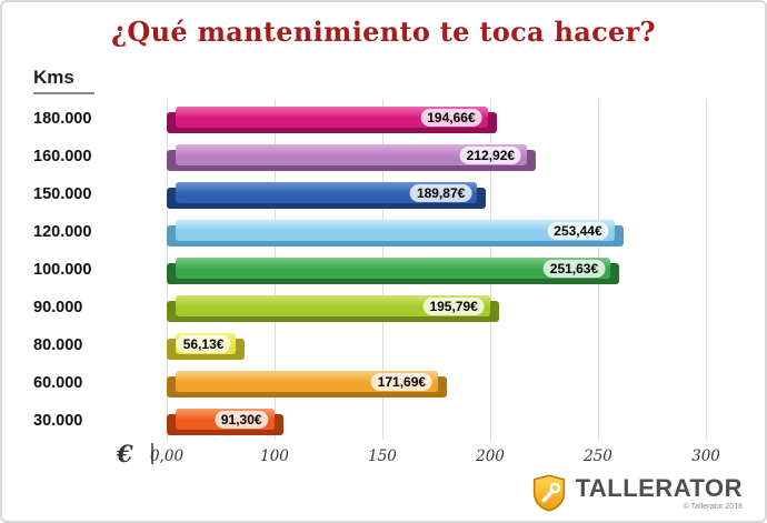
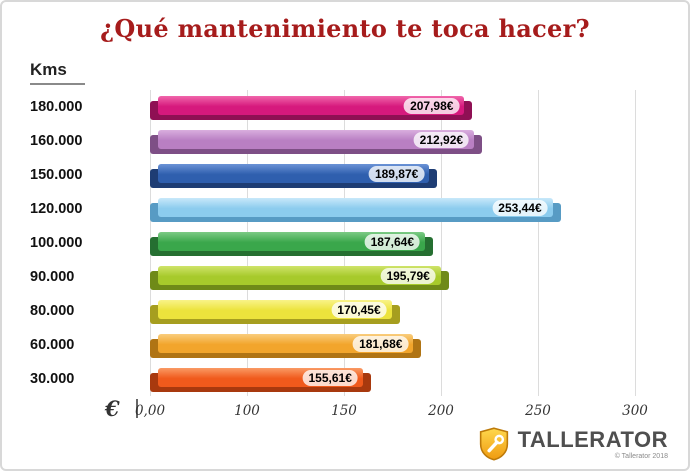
180.000: 194,66 -> 207,98
100.000: 251,63 -> 187,64
80.000: 56,13 -> 170,45
60.000: 171,69 -> 181,68
30.000: 91,30 -> 155,61
